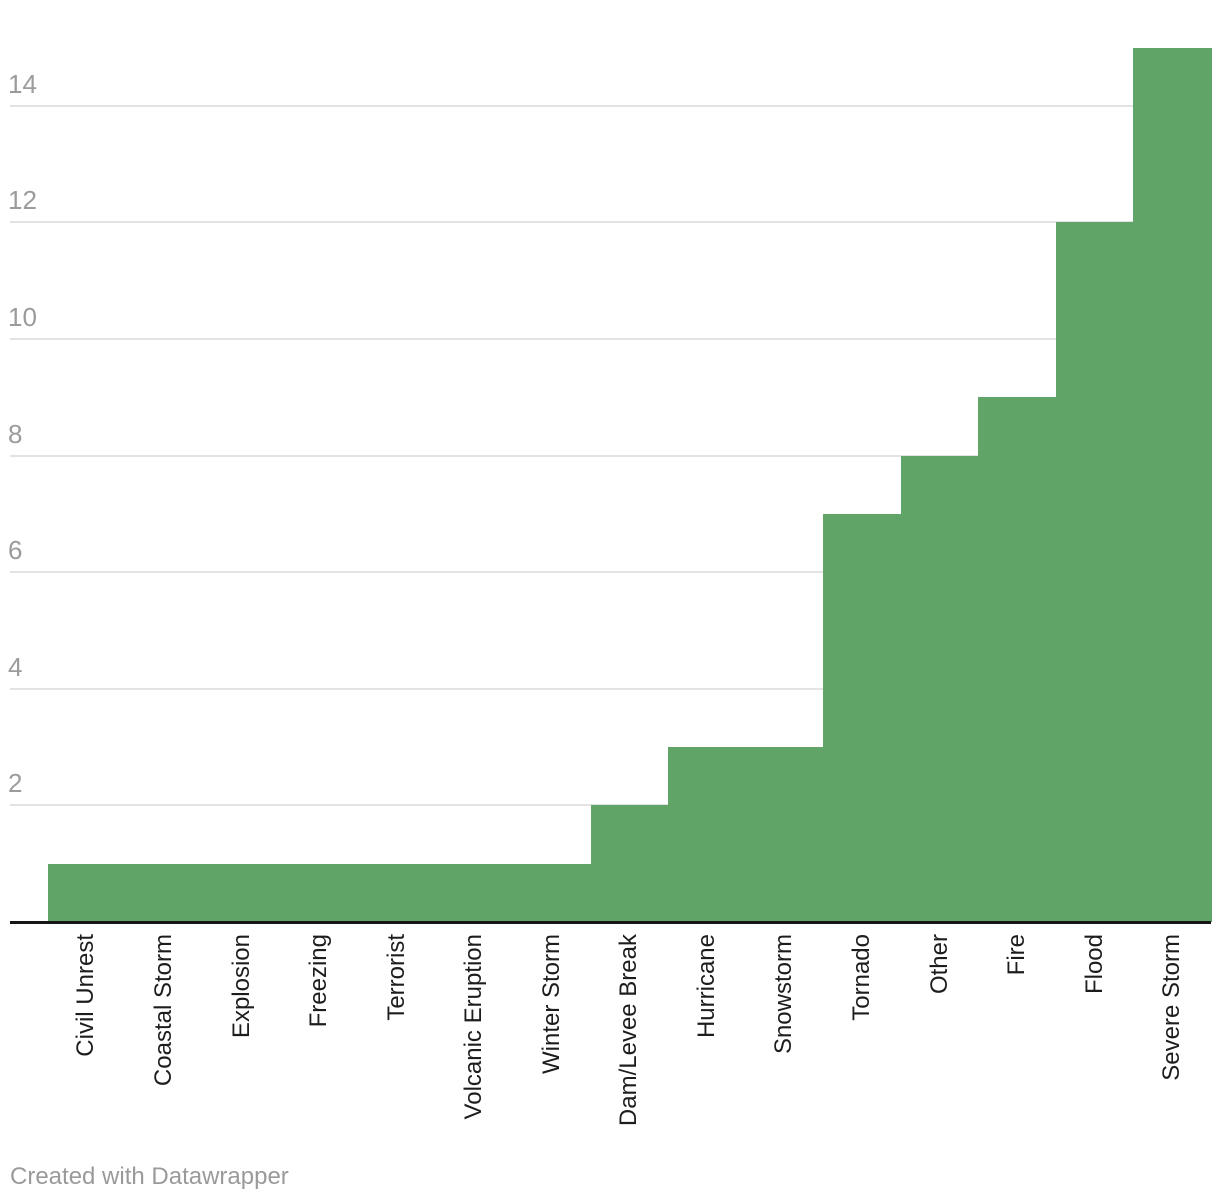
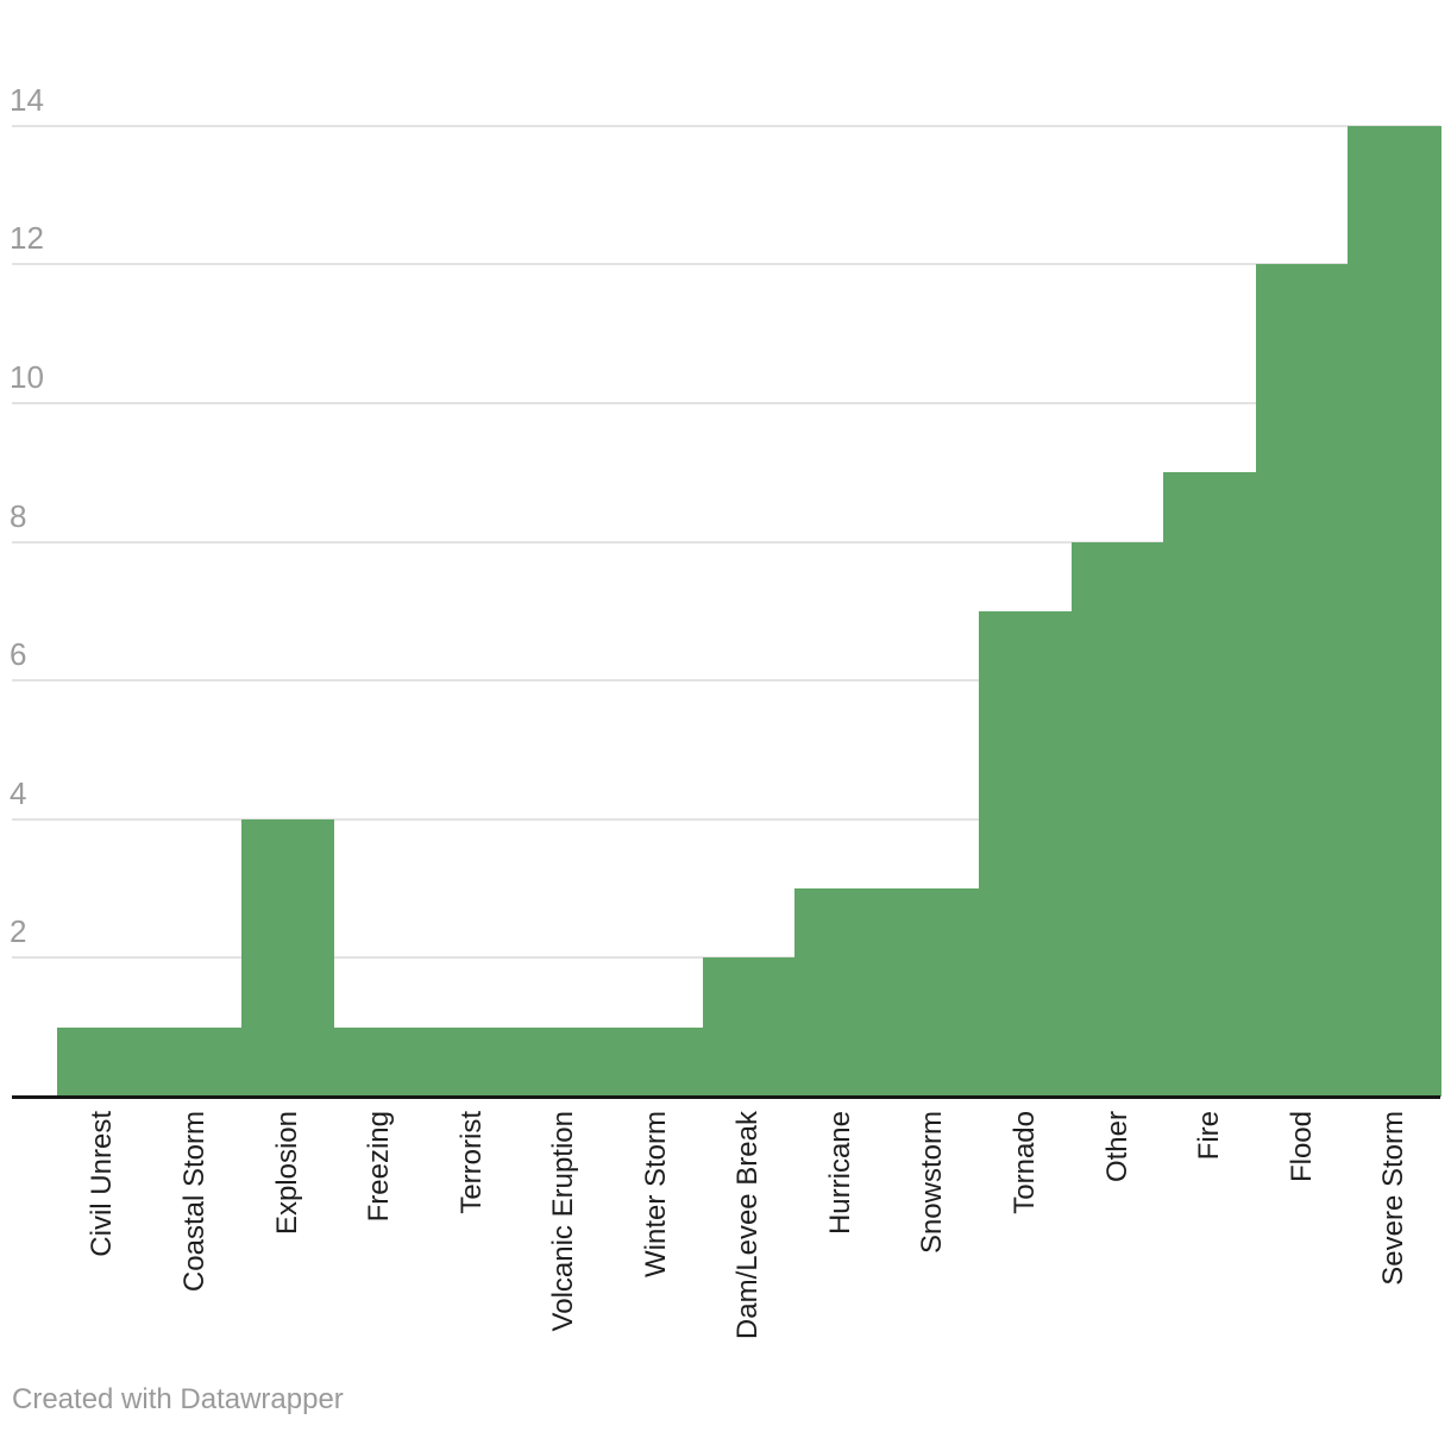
Explosion: 1 -> 4
Severe Storm: 15 -> 14
